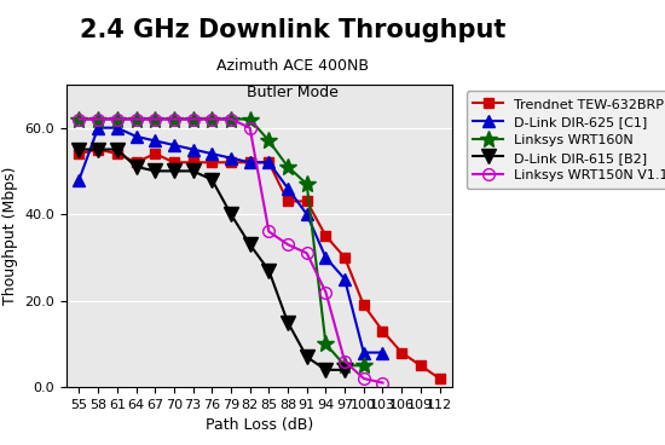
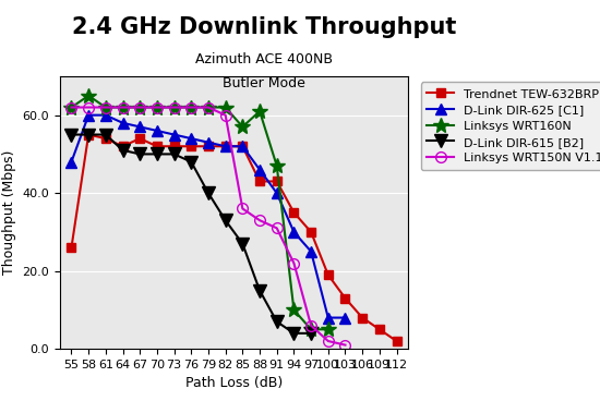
Trendnet TEW-632BRP/55: 54 -> 26
Linksys WRT160N/58: 62 -> 65
Linksys WRT160N/88: 51 -> 61
